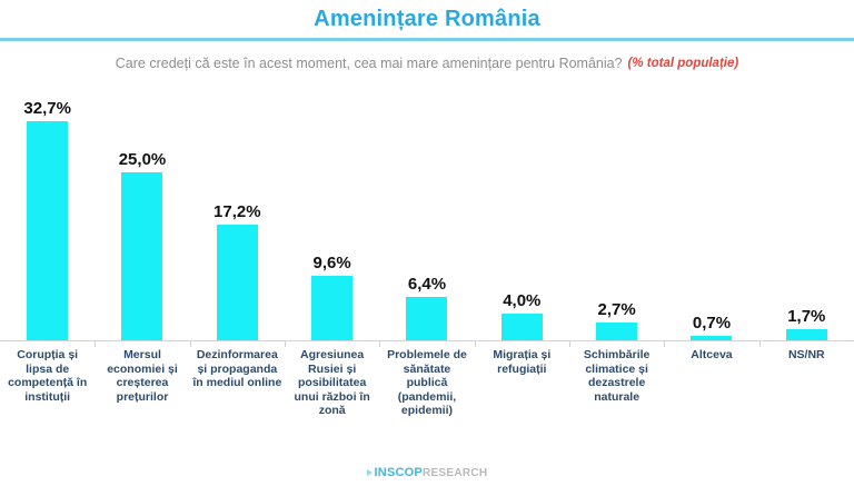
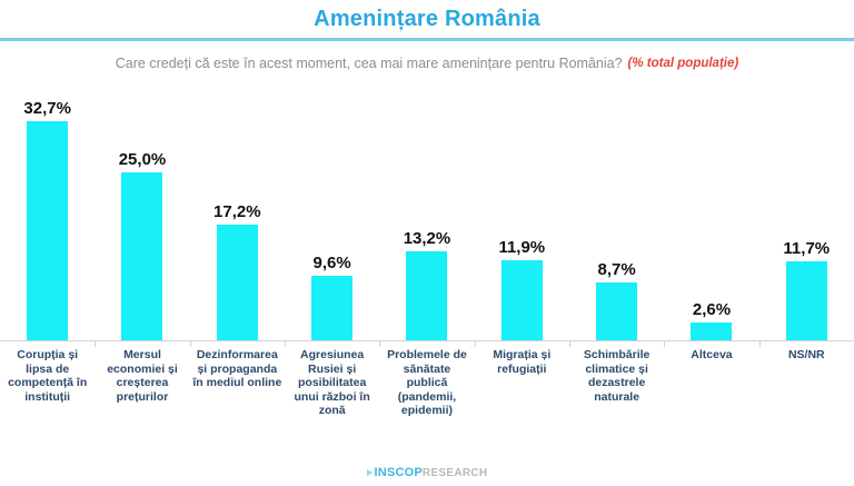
Problemele de sănătate publică (pandemii, epidemii): 6,4% -> 13,2%
Migrația și refugiații: 4,0% -> 11,9%
Schimbările climatice și dezastrele naturale: 2,7% -> 8,7%
Altceva: 0,7% -> 2,6%
NS/NR: 1,7% -> 11,7%
